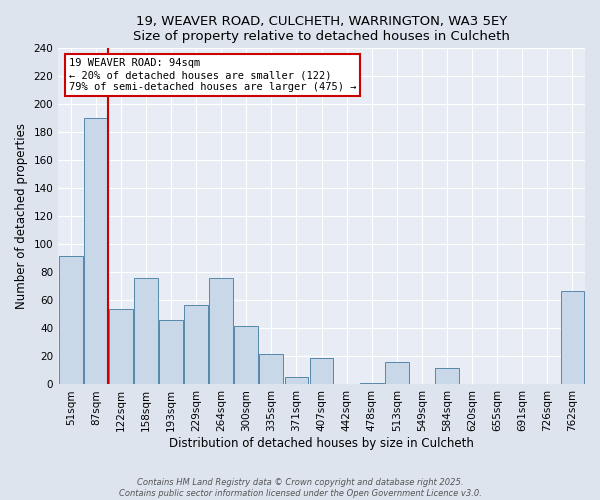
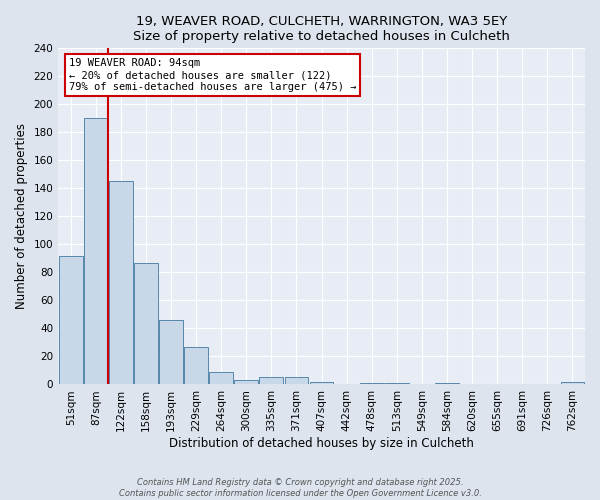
122sqm: 54 -> 145
158sqm: 76 -> 87
229sqm: 57 -> 27
264sqm: 76 -> 9
300sqm: 42 -> 3
335sqm: 22 -> 5
407sqm: 19 -> 2
513sqm: 16 -> 1
584sqm: 12 -> 1
762sqm: 67 -> 2
